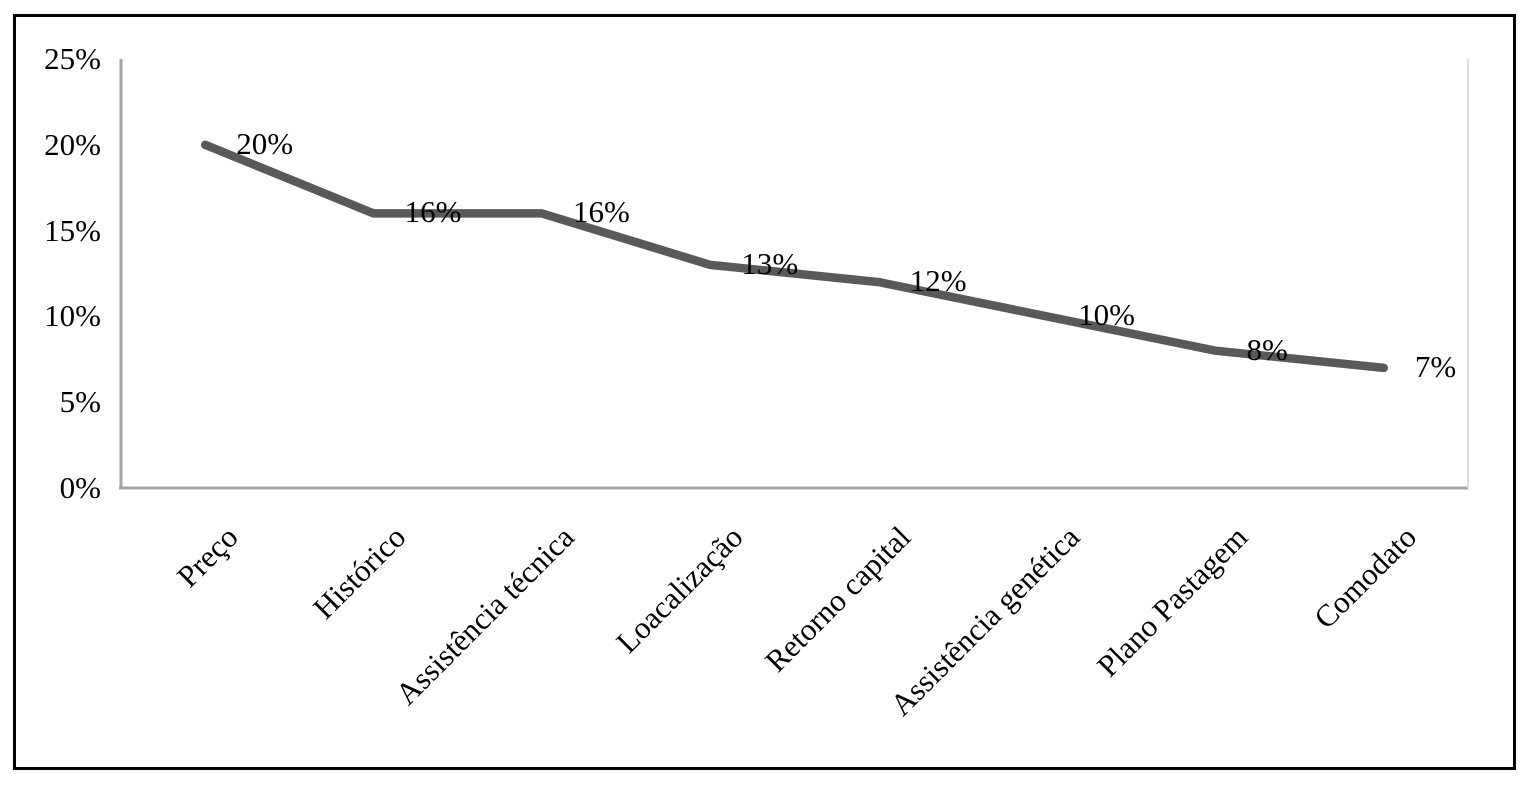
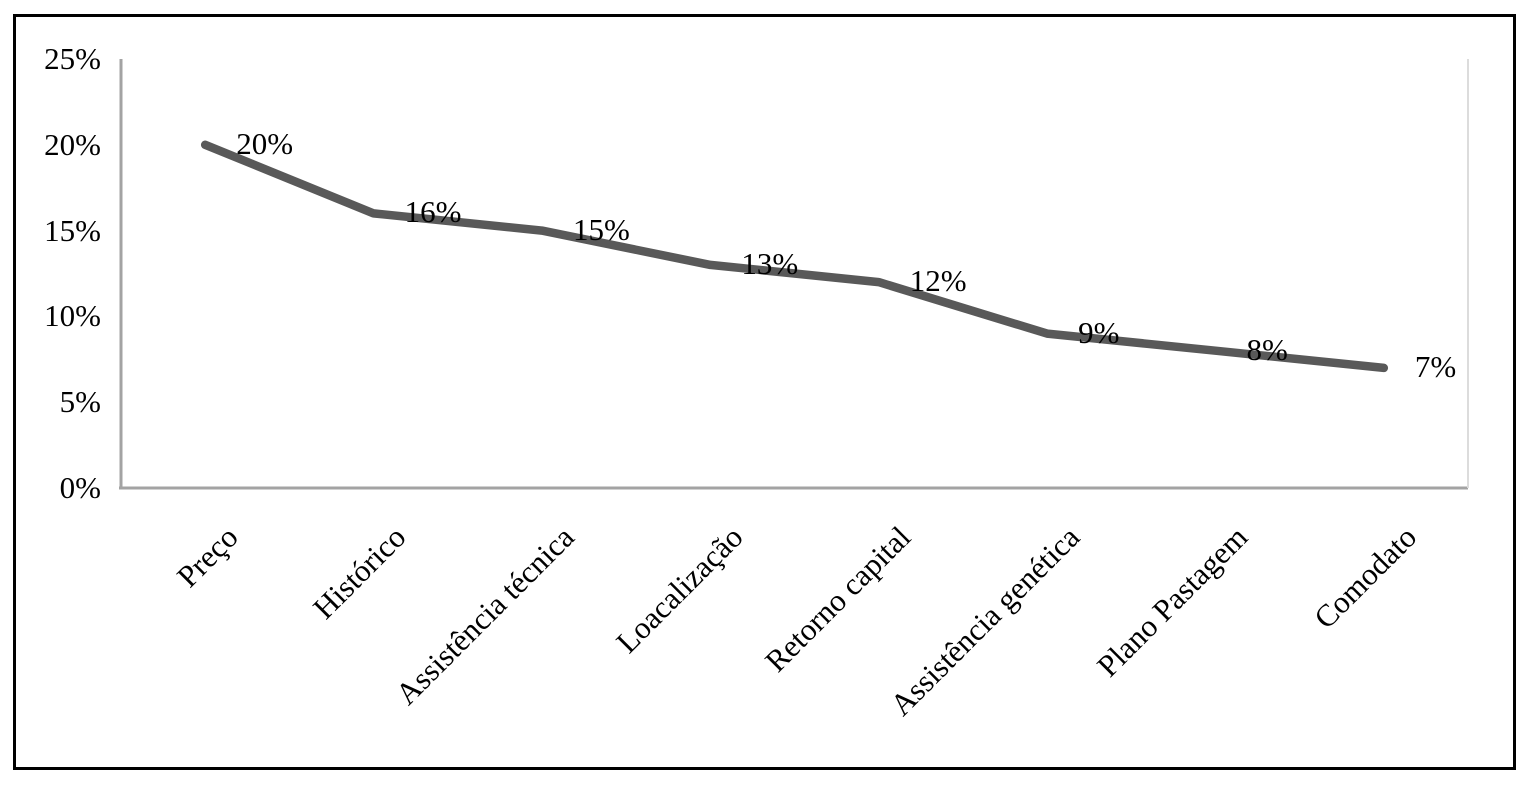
Assistência técnica: 16% -> 15%
Assistência genética: 10% -> 9%
